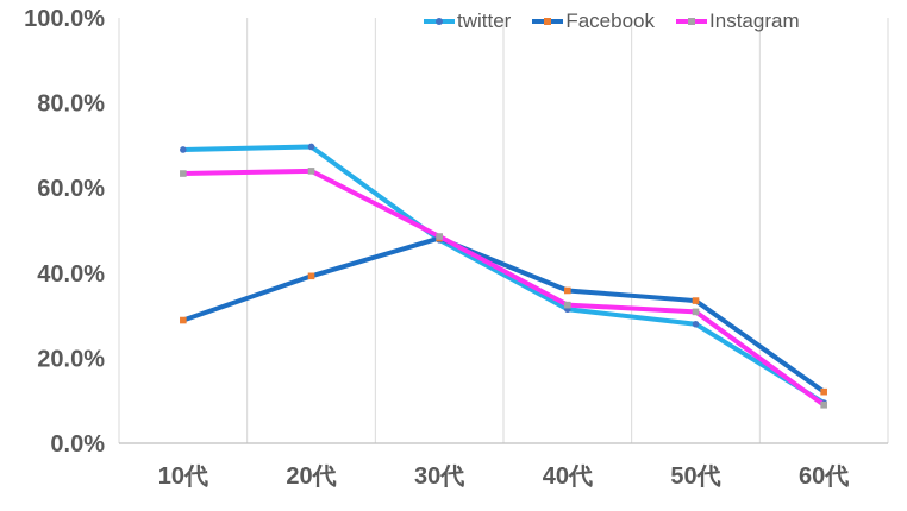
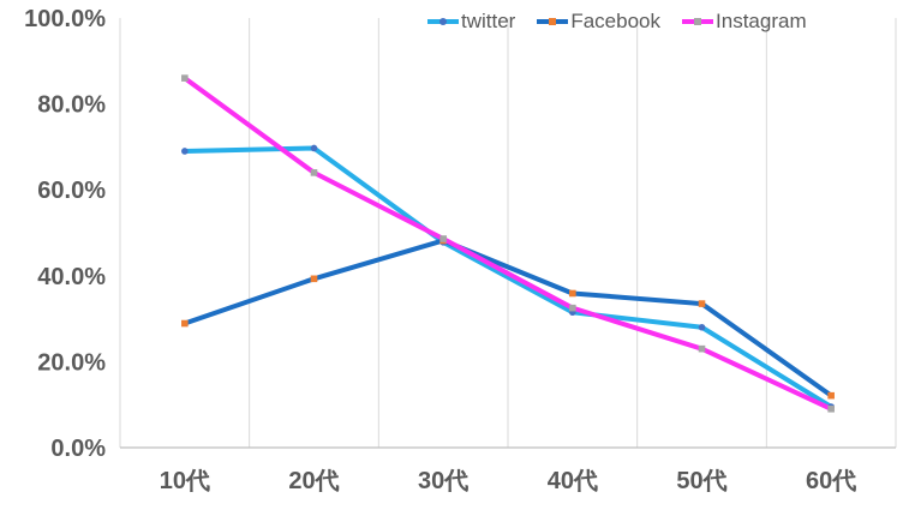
Instagram/10代: 63% -> 86%
Instagram/50代: 31% -> 23%
